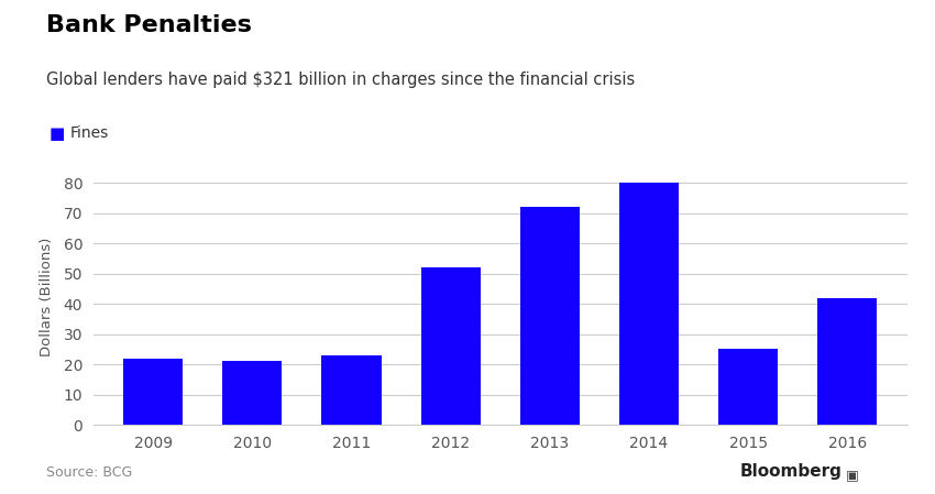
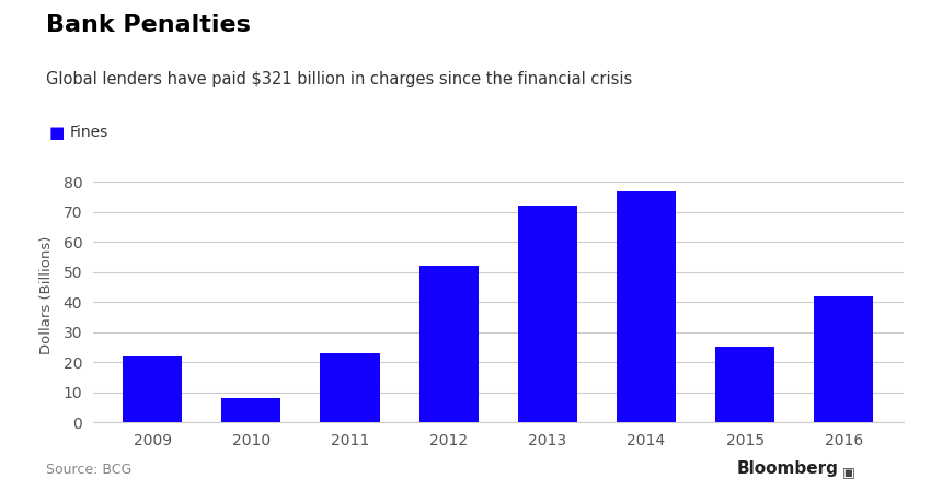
2010: 21 -> 8
2014: 80 -> 77
